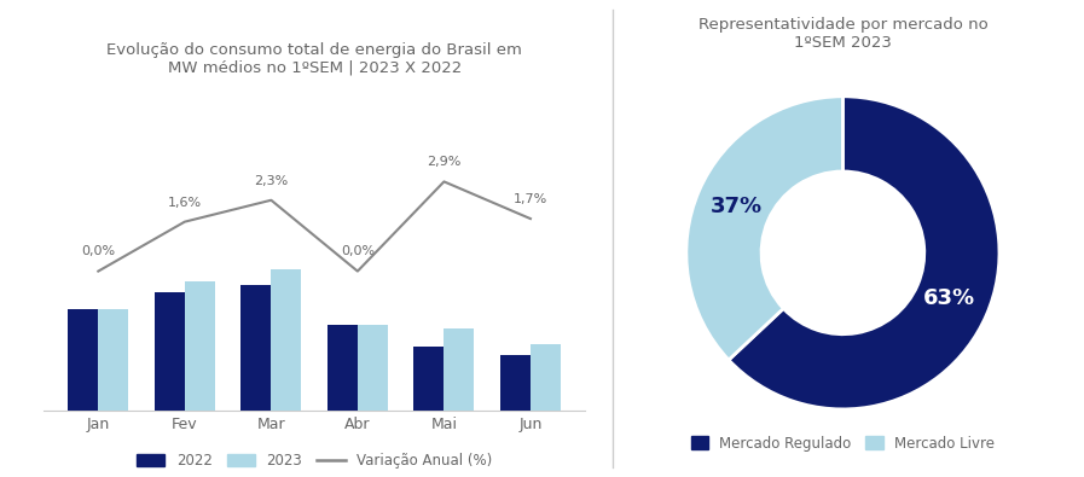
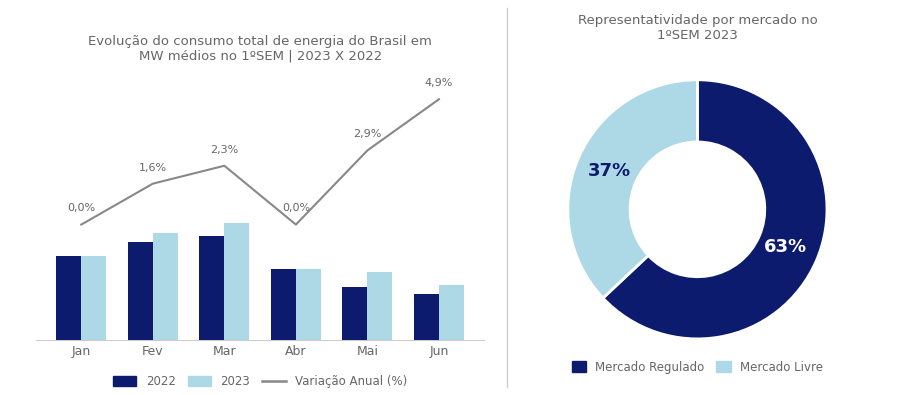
Variação Anual (%)/Jun: 1,7% -> 4,9%
